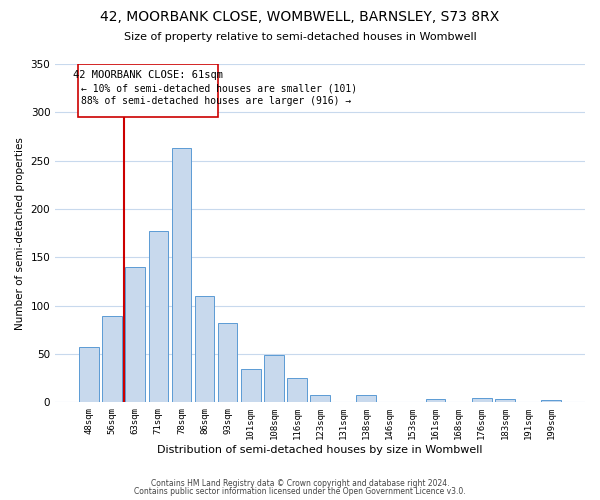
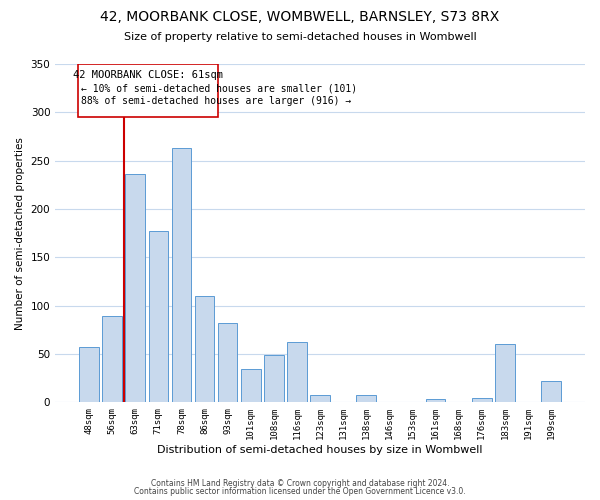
63sqm: 140 -> 236
116sqm: 25 -> 62
183sqm: 3 -> 60
199sqm: 2 -> 22
